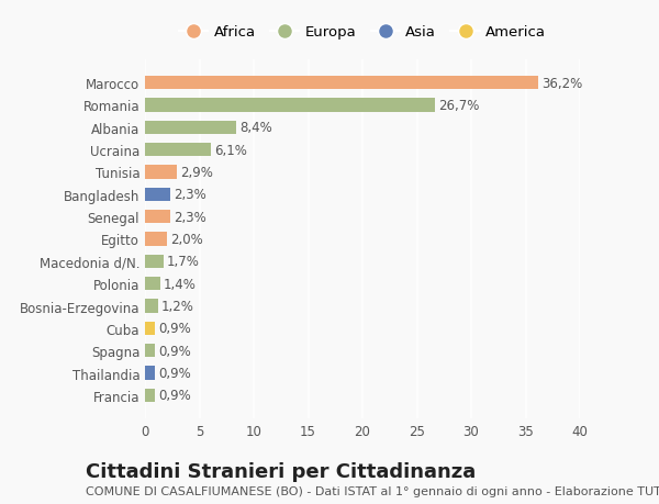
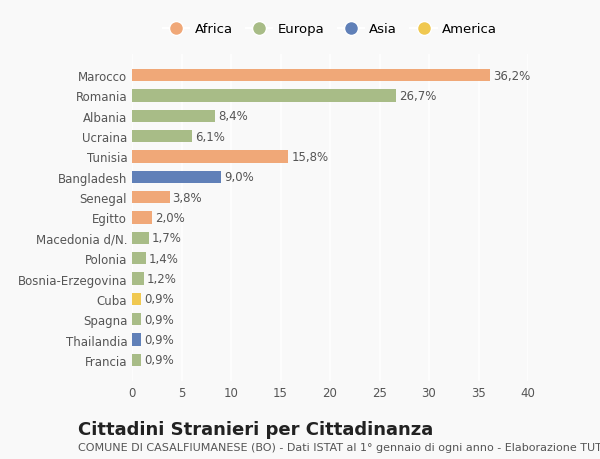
Tunisia: 2,9% -> 15,8%
Bangladesh: 2,3% -> 9,0%
Senegal: 2,3% -> 3,8%
